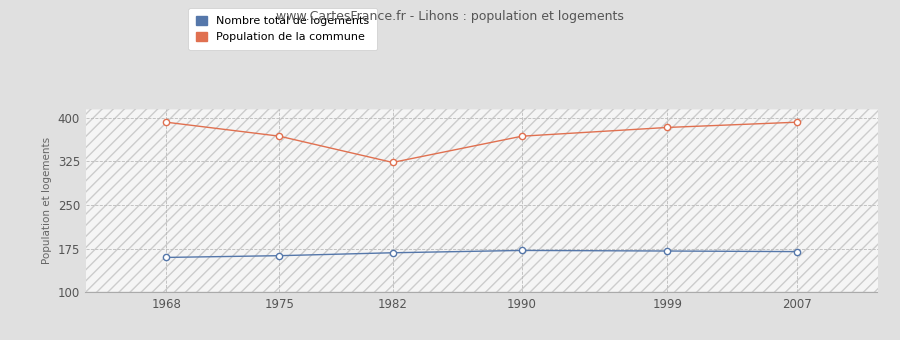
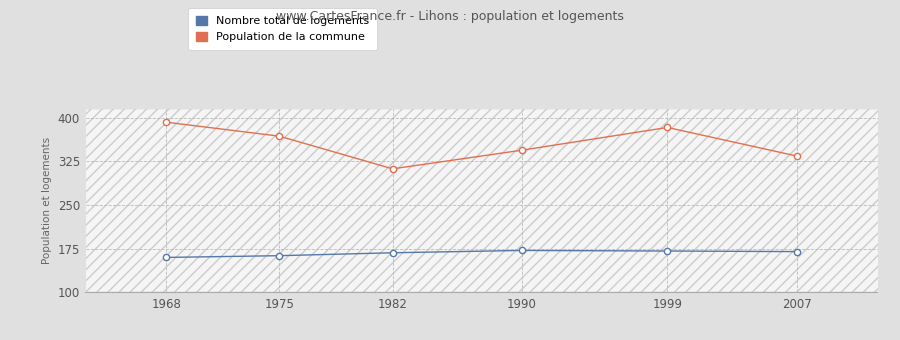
Population de la commune/1982: 323 -> 312
Population de la commune/1990: 368 -> 344
Population de la commune/2007: 392 -> 334
